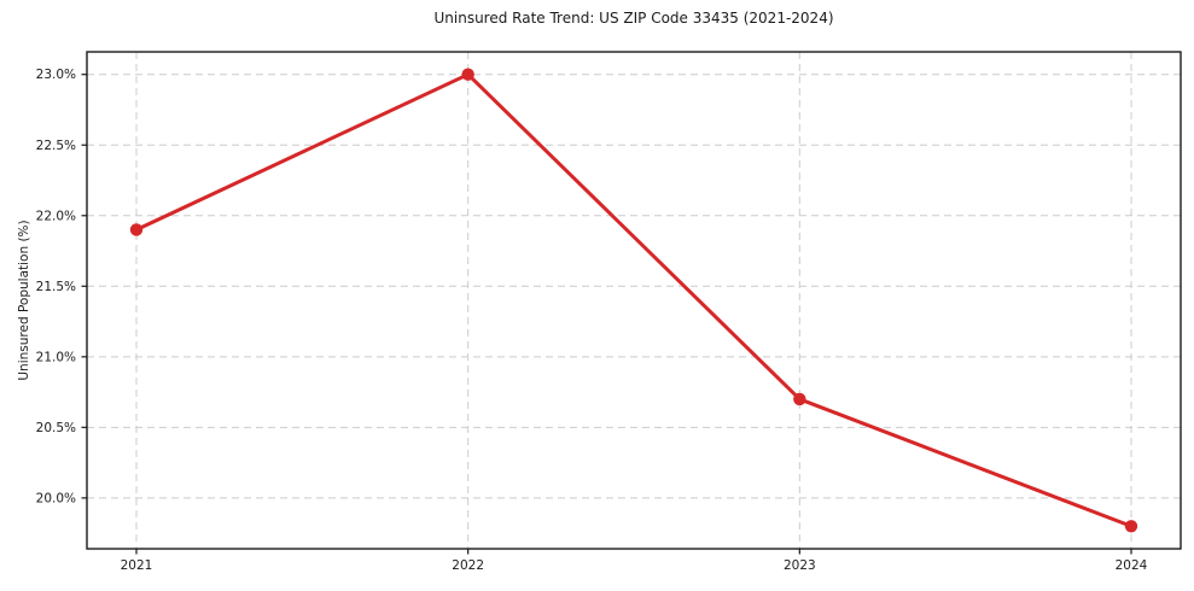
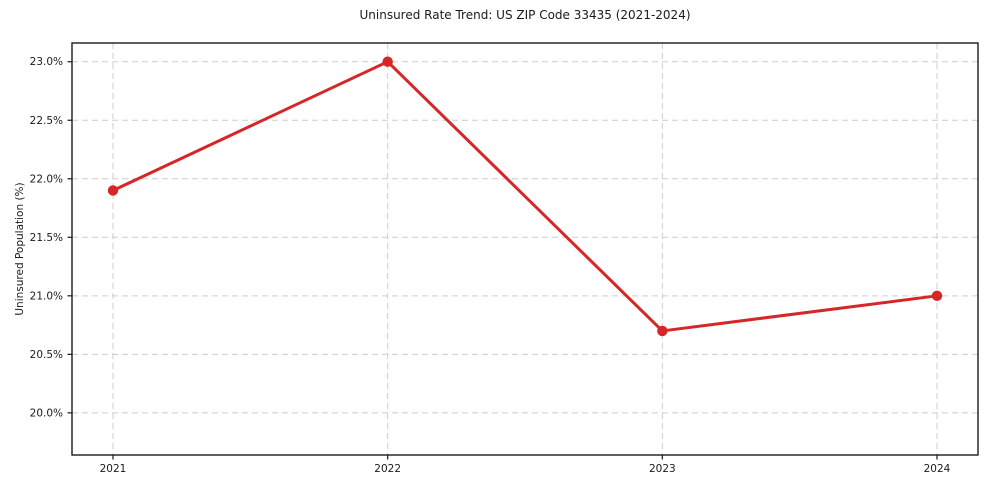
2024: 19.8% -> 21.0%
